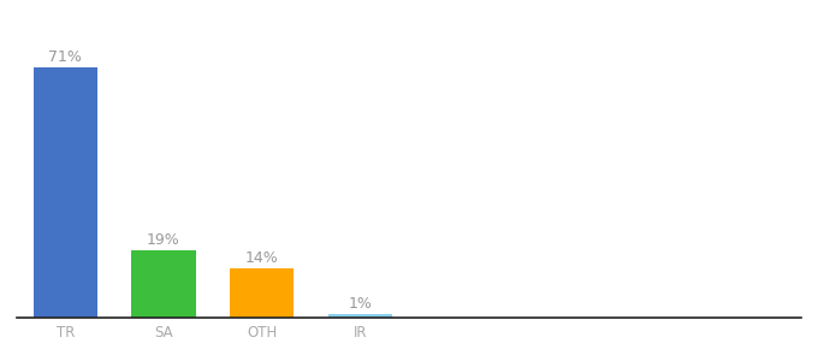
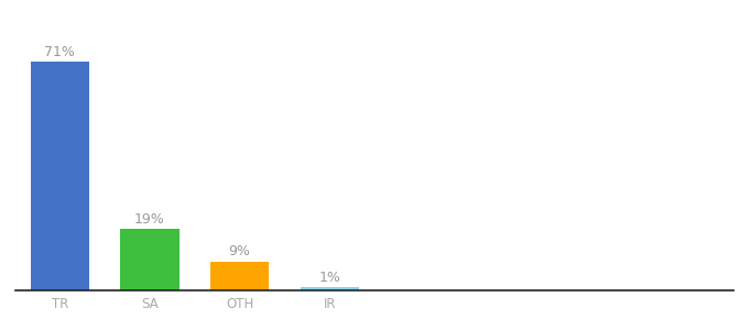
OTH: 14% -> 9%
